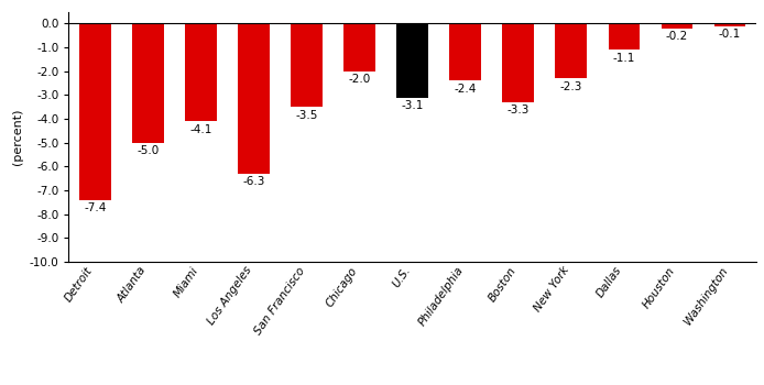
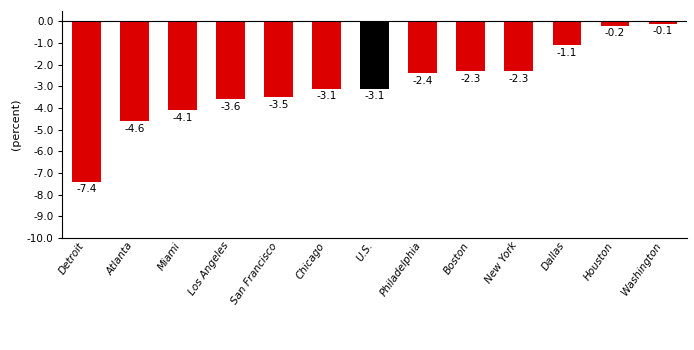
Atlanta: -5.0 -> -4.6
Los Angeles: -6.3 -> -3.6
Chicago: -2.0 -> -3.1
Boston: -3.3 -> -2.3
